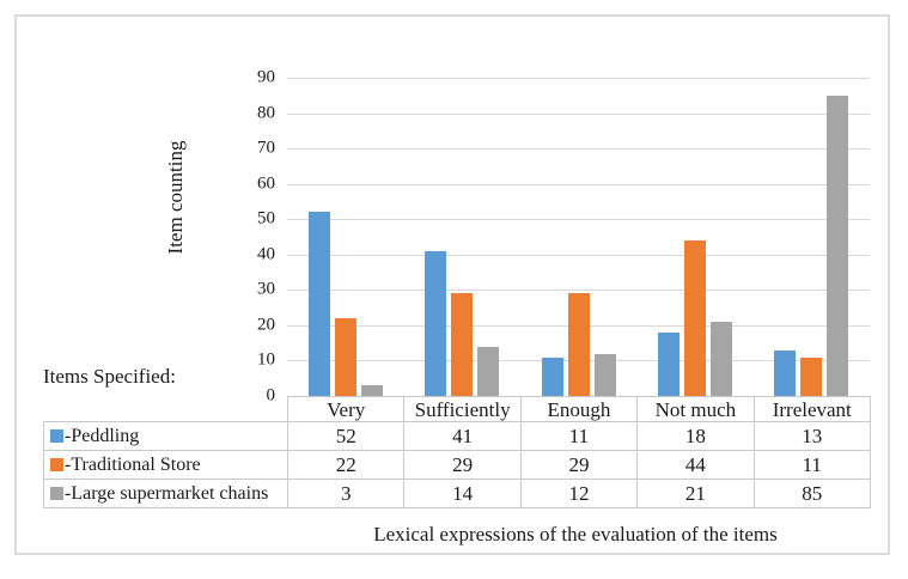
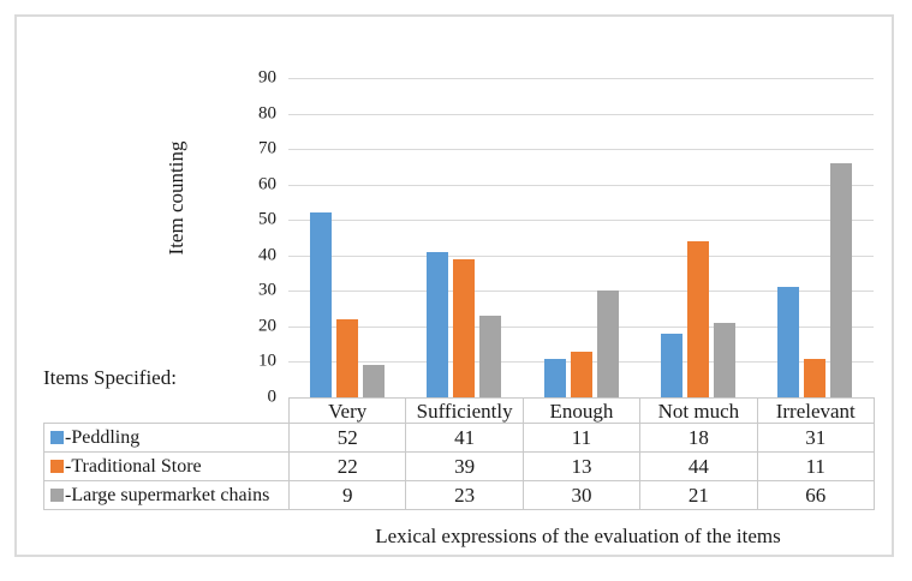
-Large supermarket chains/Very: 3 -> 9
-Traditional Store/Sufficiently: 29 -> 39
-Large supermarket chains/Sufficiently: 14 -> 23
-Traditional Store/Enough: 29 -> 13
-Large supermarket chains/Enough: 12 -> 30
-Peddling/Irrelevant: 13 -> 31
-Large supermarket chains/Irrelevant: 85 -> 66
